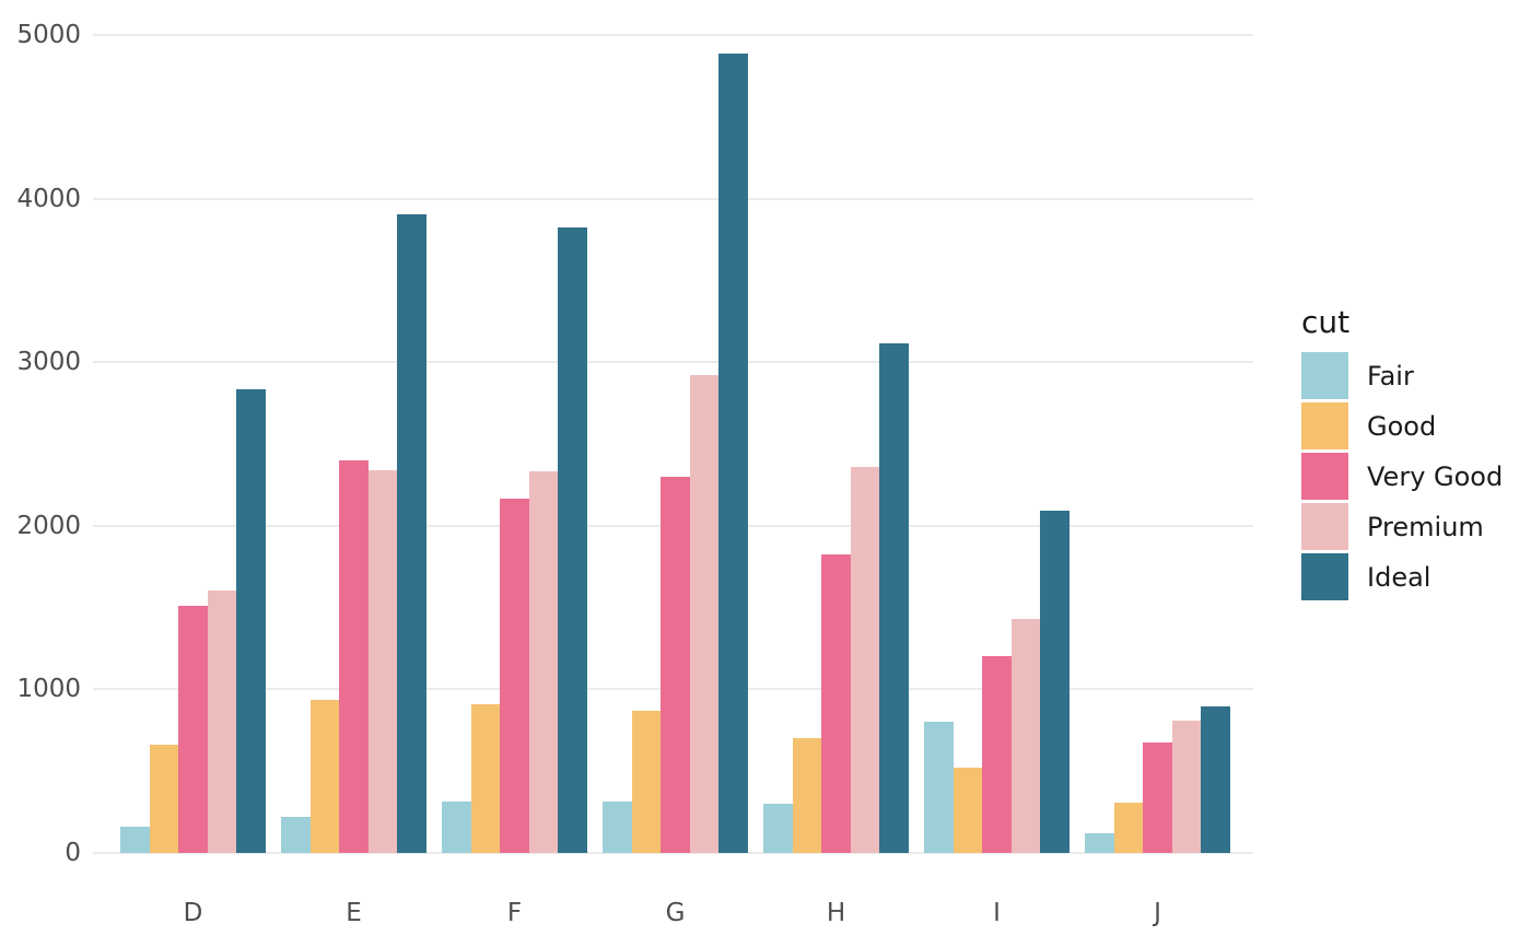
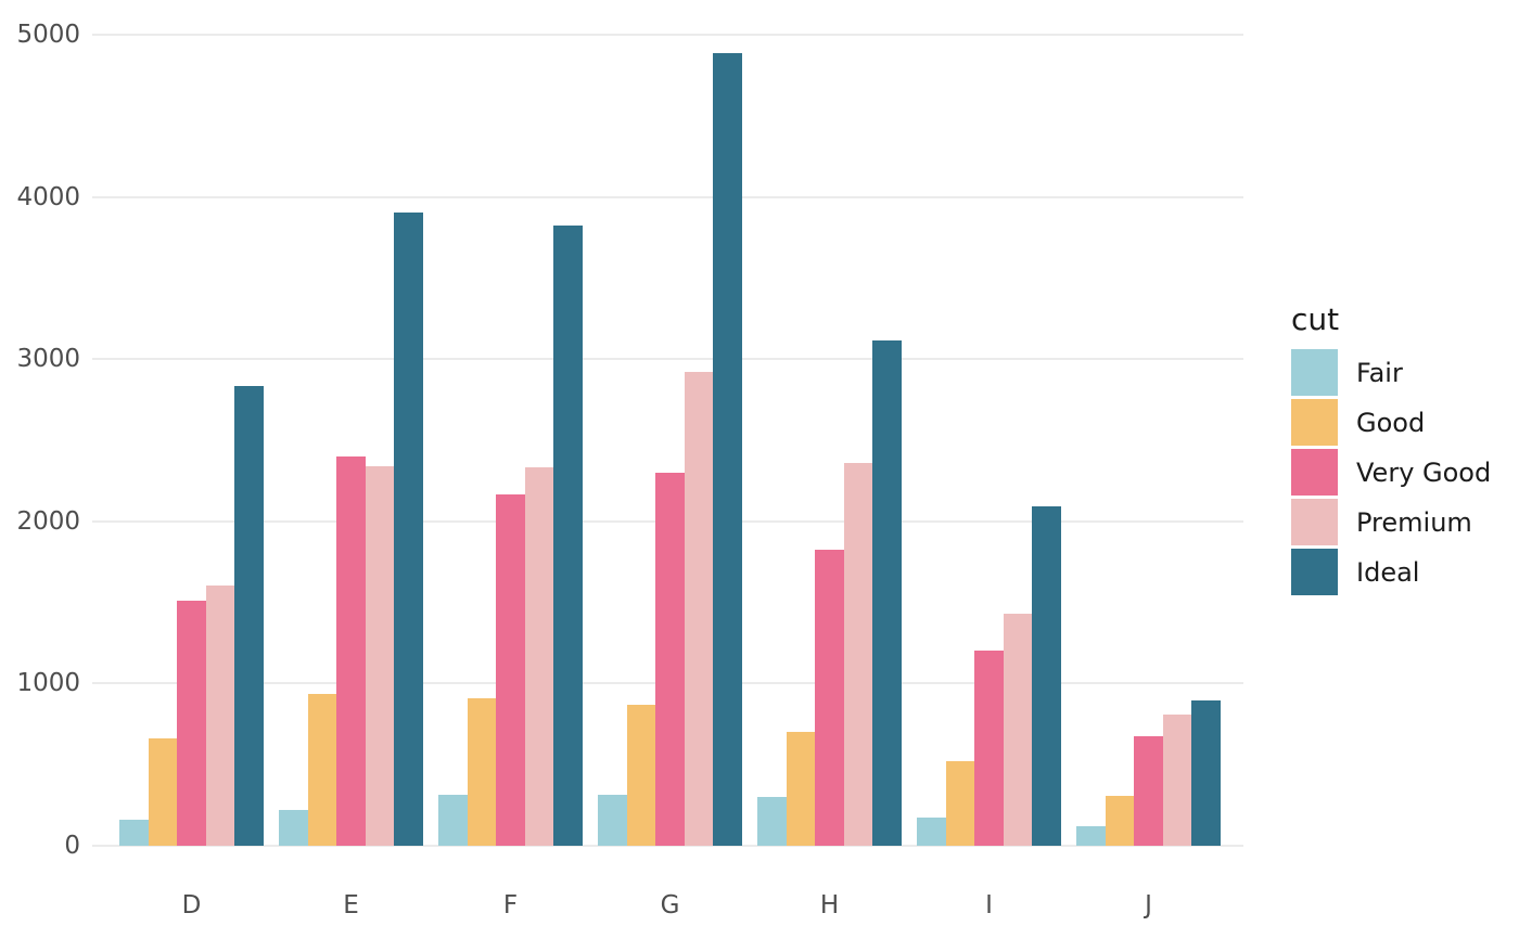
Fair/I: 800 -> 180
